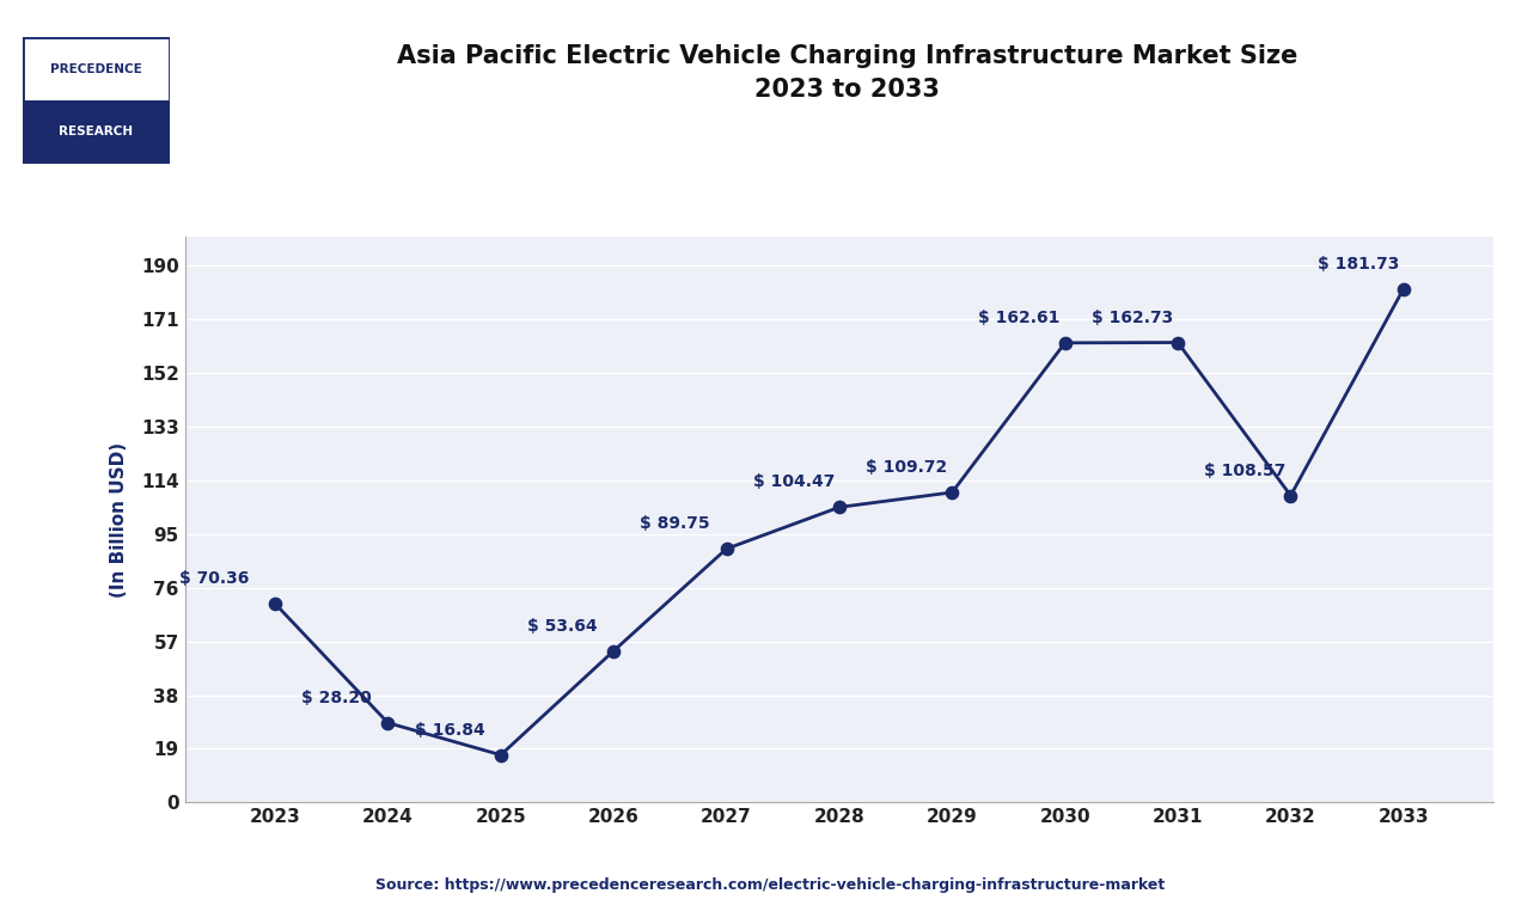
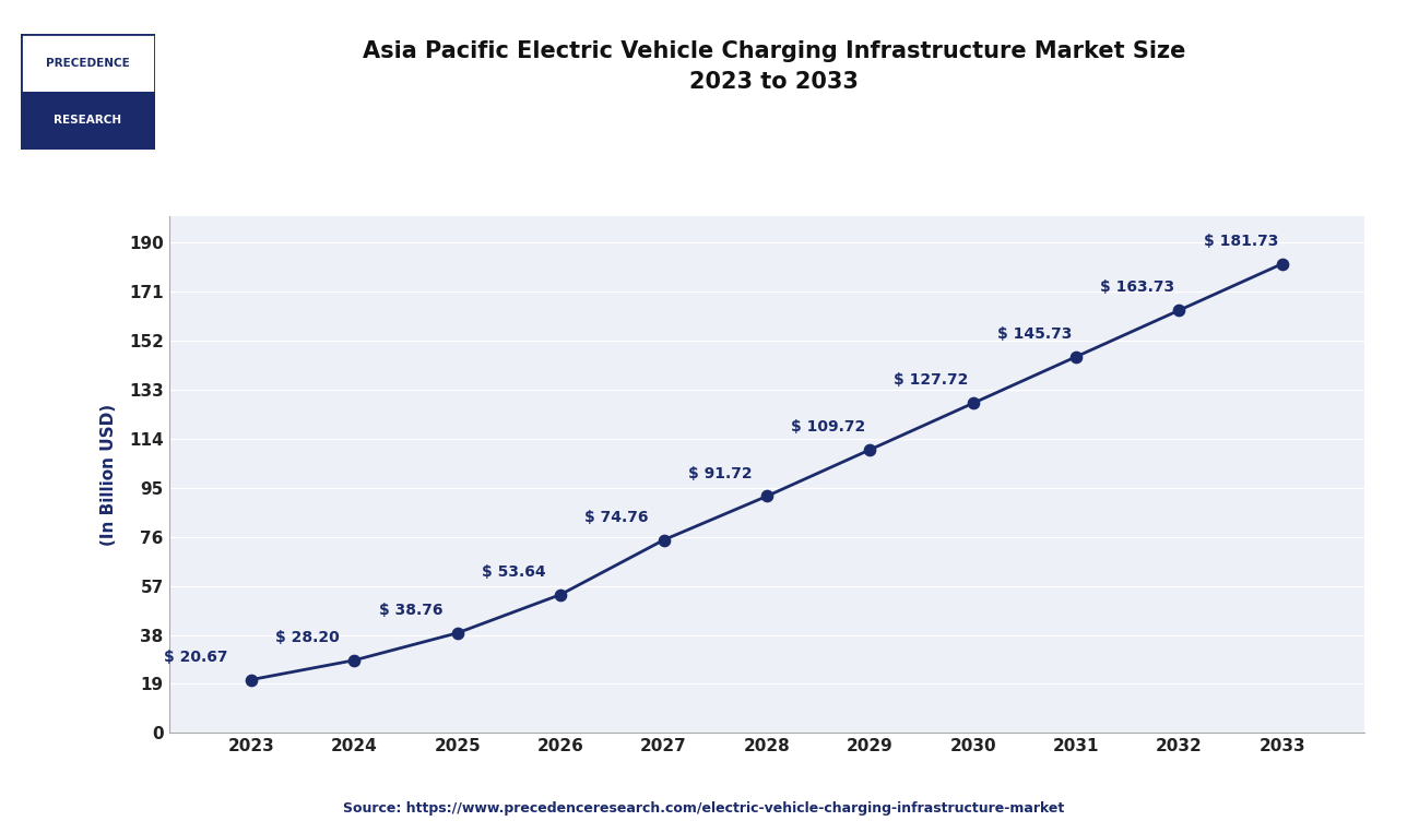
2023: 70.36 -> 20.67
2025: 16.84 -> 38.76
2027: 89.75 -> 74.76
2028: 104.47 -> 91.72
2030: 162.61 -> 127.72
2031: 162.73 -> 145.73
2032: 108.57 -> 163.73
